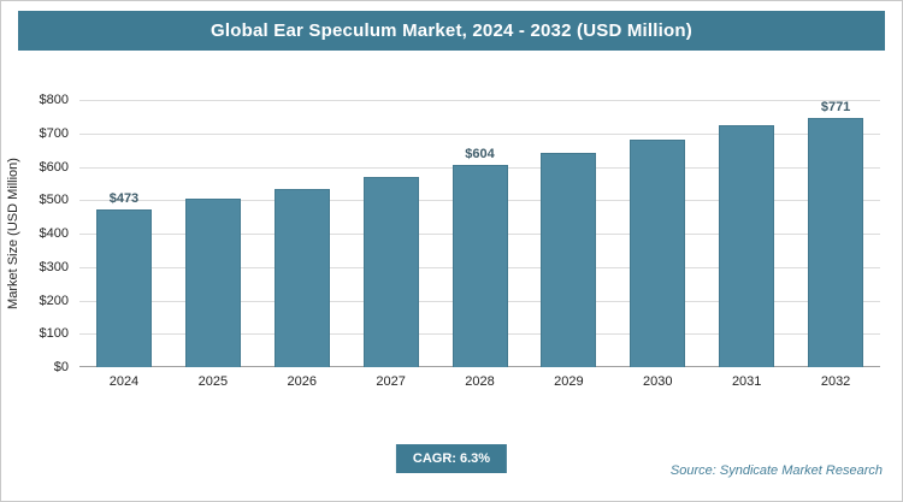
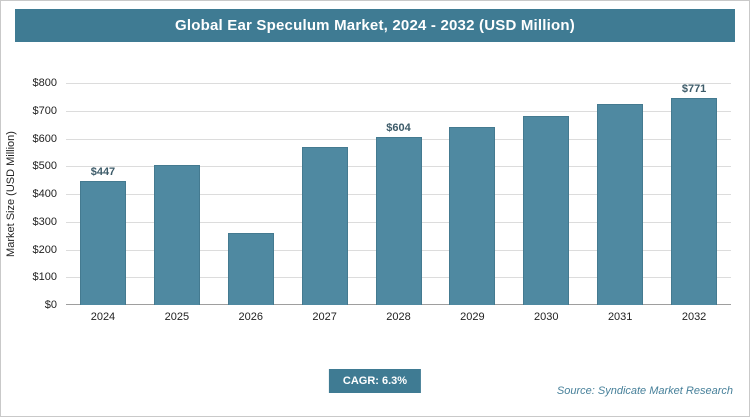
2024: $473 -> $447
2026: $540 -> $260
